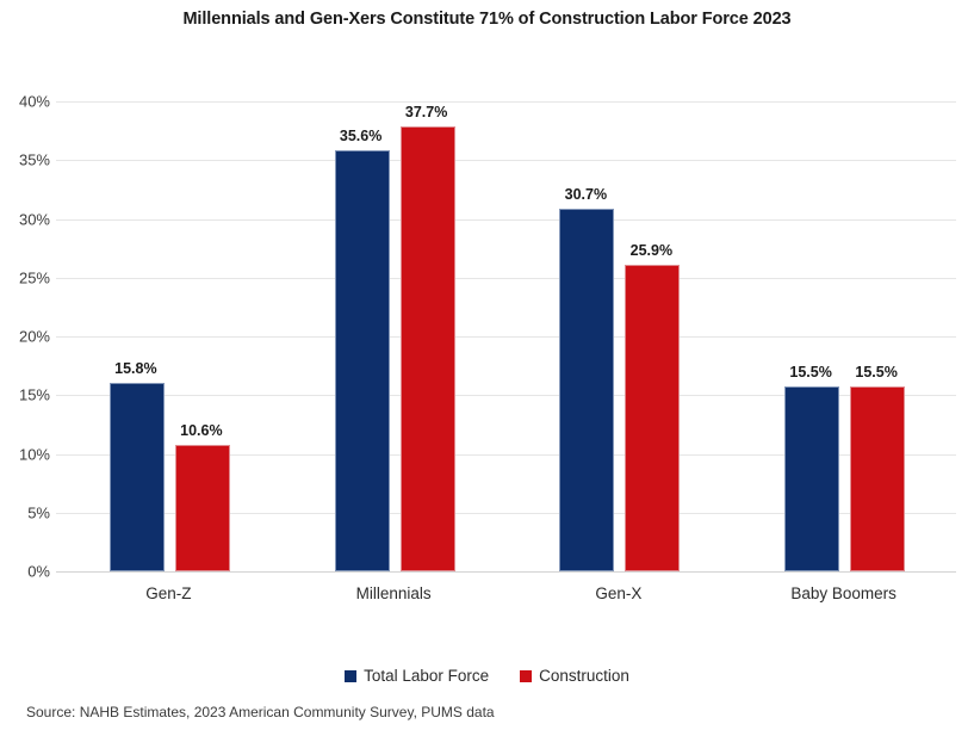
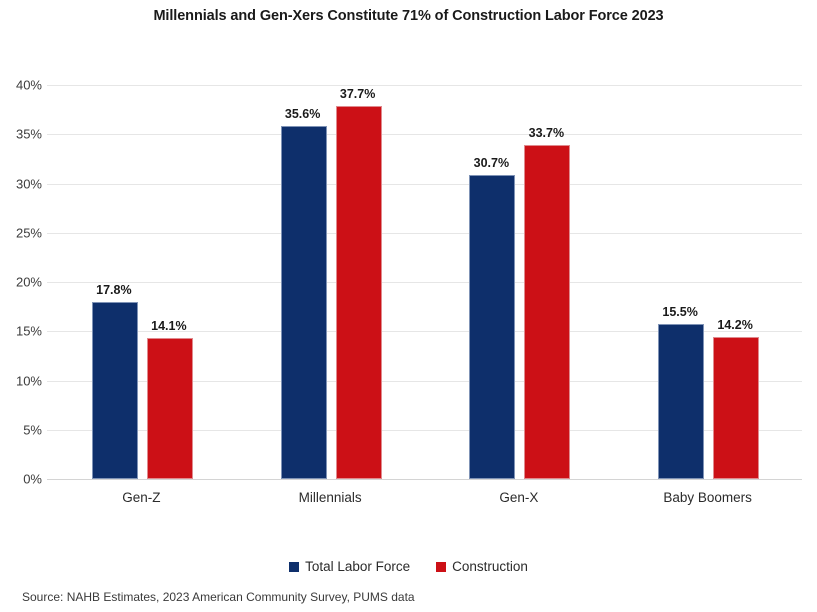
Total Labor Force/Gen-Z: 15.8% -> 17.8%
Construction/Gen-Z: 10.6% -> 14.1%
Construction/Gen-X: 25.9% -> 33.7%
Construction/Baby Boomers: 15.5% -> 14.2%
